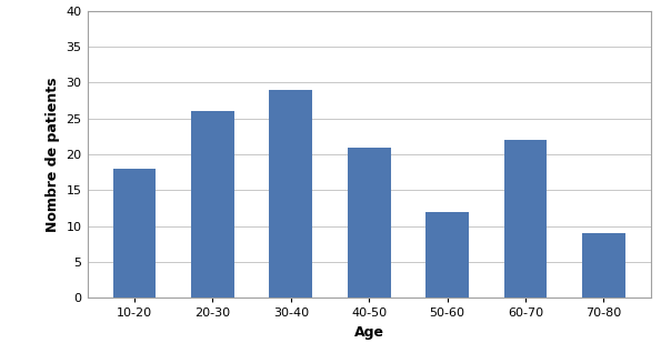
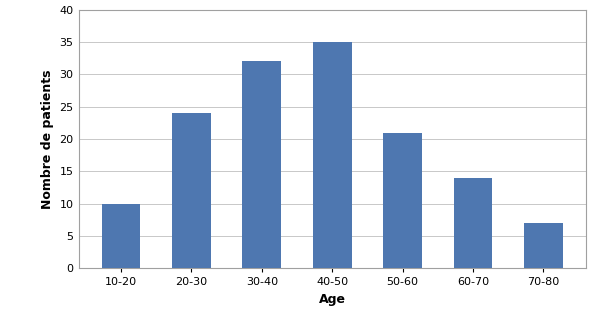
10-20: 18 -> 10
20-30: 26 -> 24
30-40: 29 -> 32
40-50: 21 -> 35
50-60: 12 -> 21
60-70: 22 -> 14
70-80: 9 -> 7
